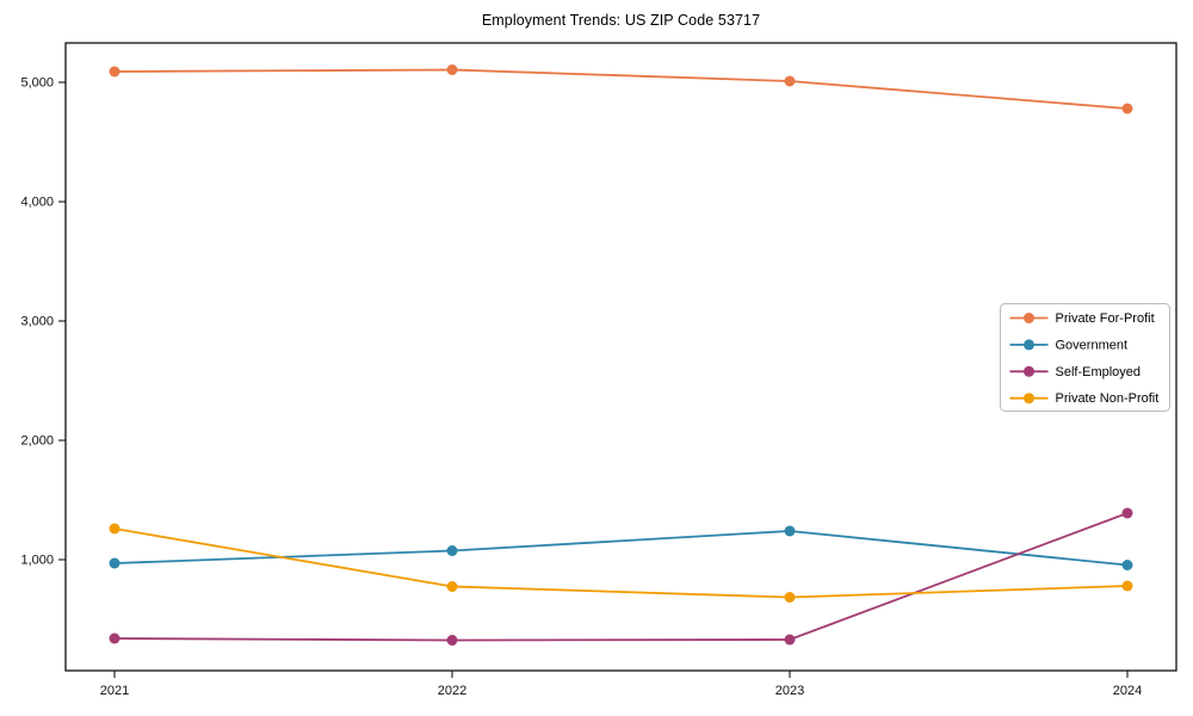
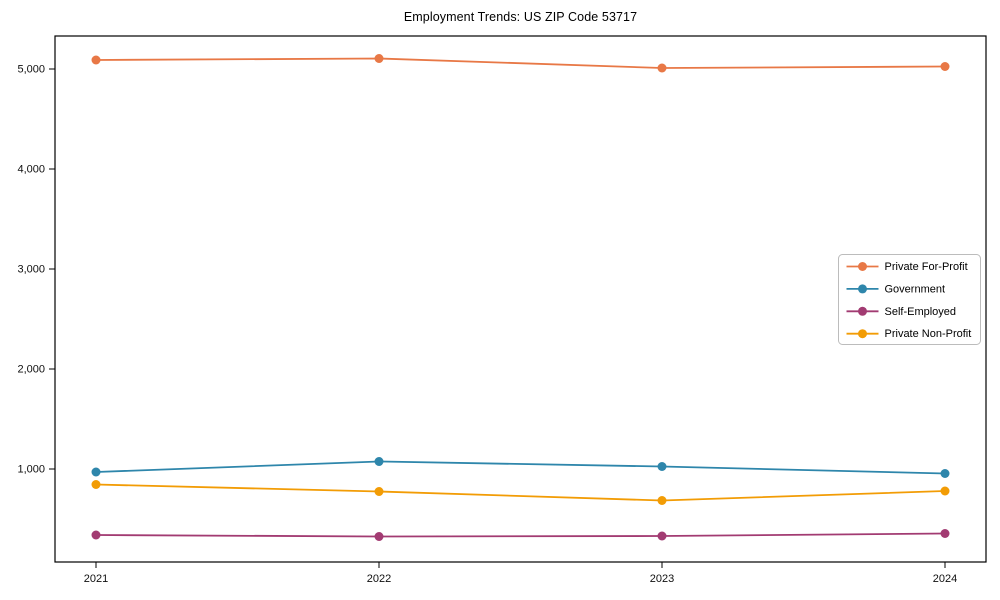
Private Non-Profit/2021: 1260 -> 840
Government/2023: 1240 -> 1020
Private For-Profit/2024: 4780 -> 5020
Self-Employed/2024: 1390 -> 360
